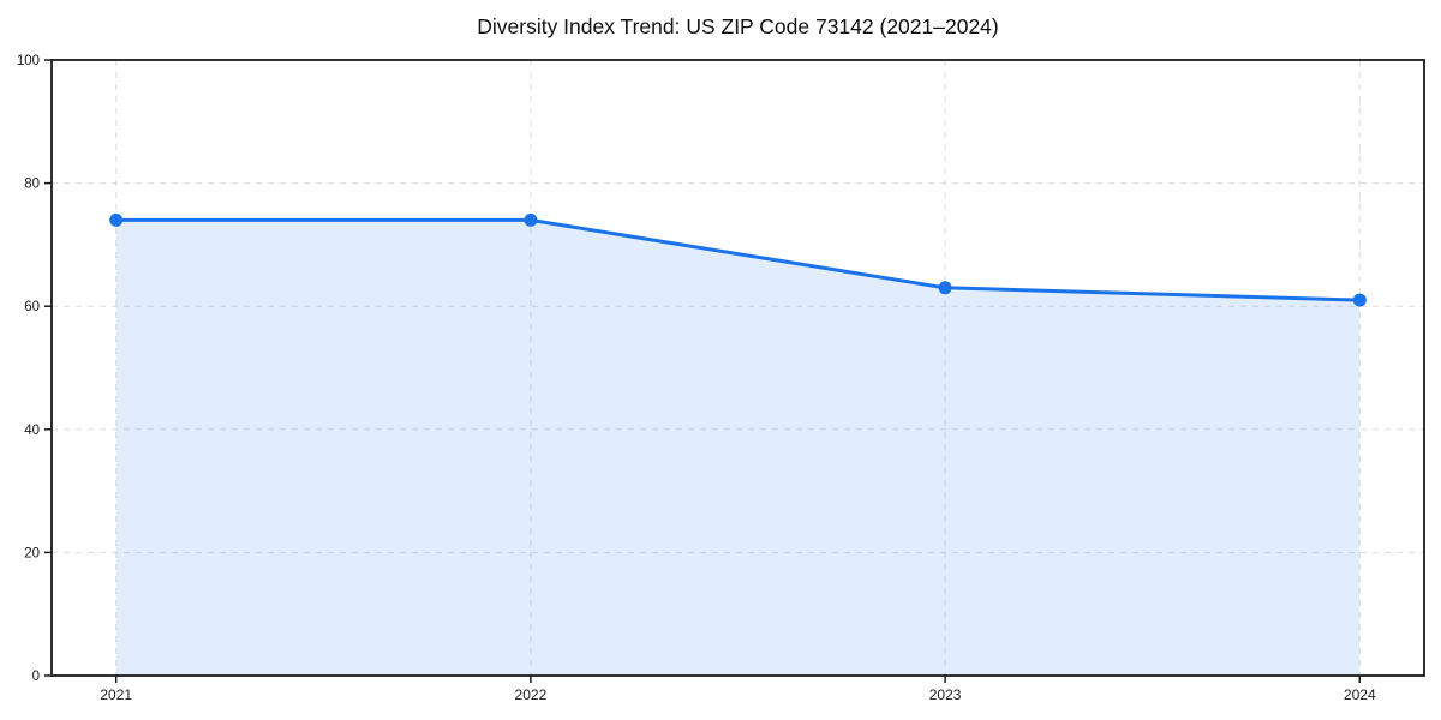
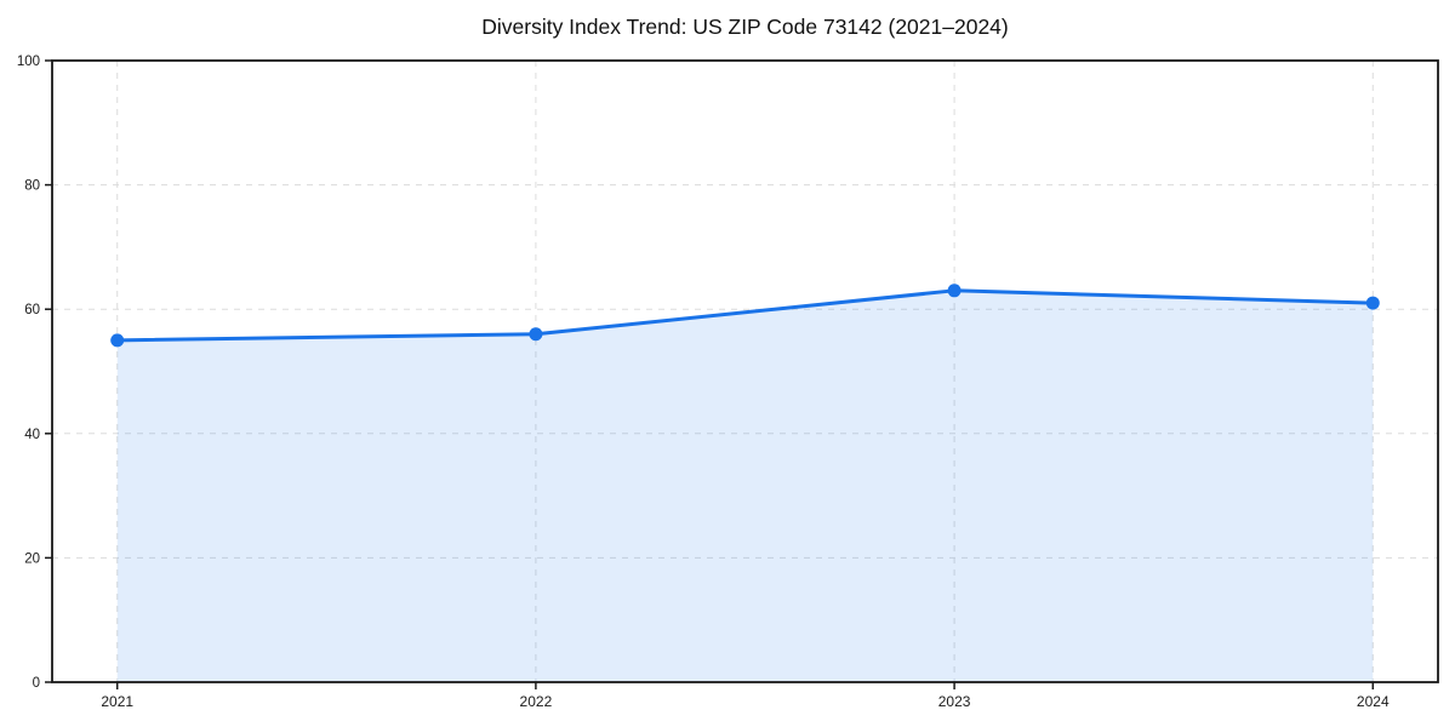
2021: 74 -> 55
2022: 74 -> 56
